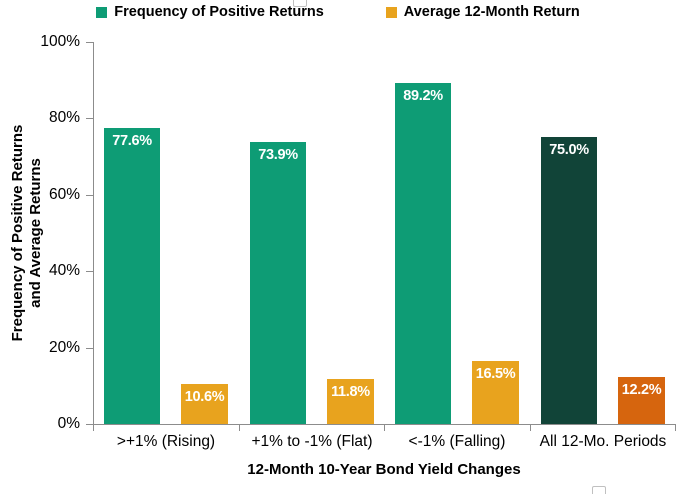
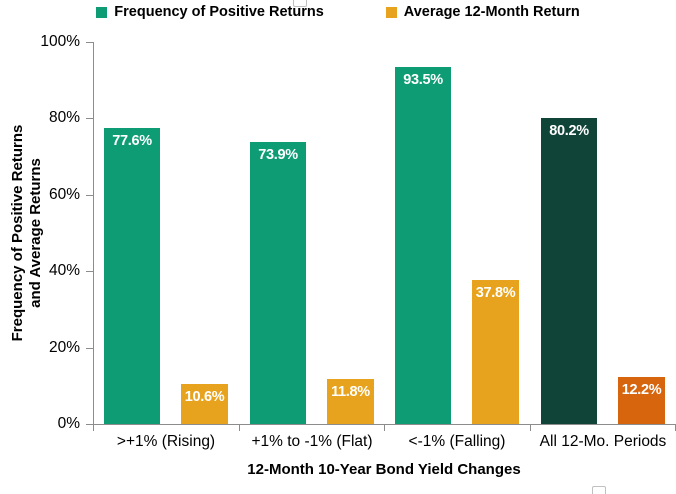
Frequency of Positive Returns/<-1% (Falling): 89.2% -> 93.5%
Average 12-Month Return/<-1% (Falling): 16.5% -> 37.8%
Frequency of Positive Returns/All 12-Mo. Periods: 75.0% -> 80.2%
